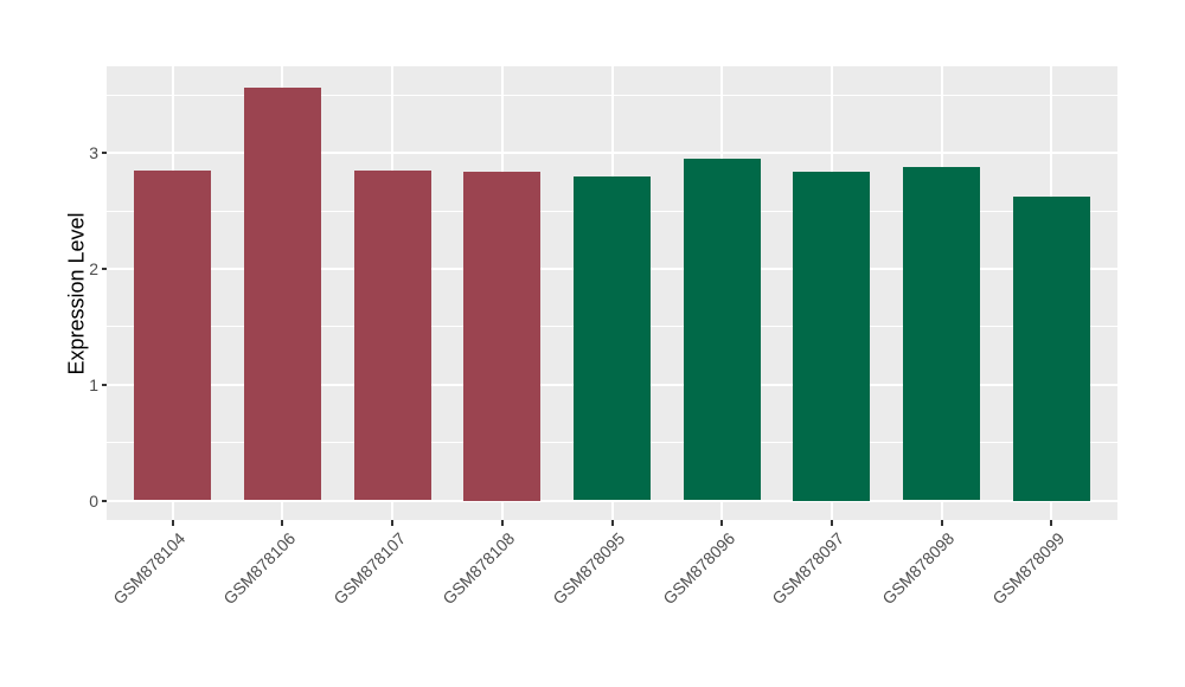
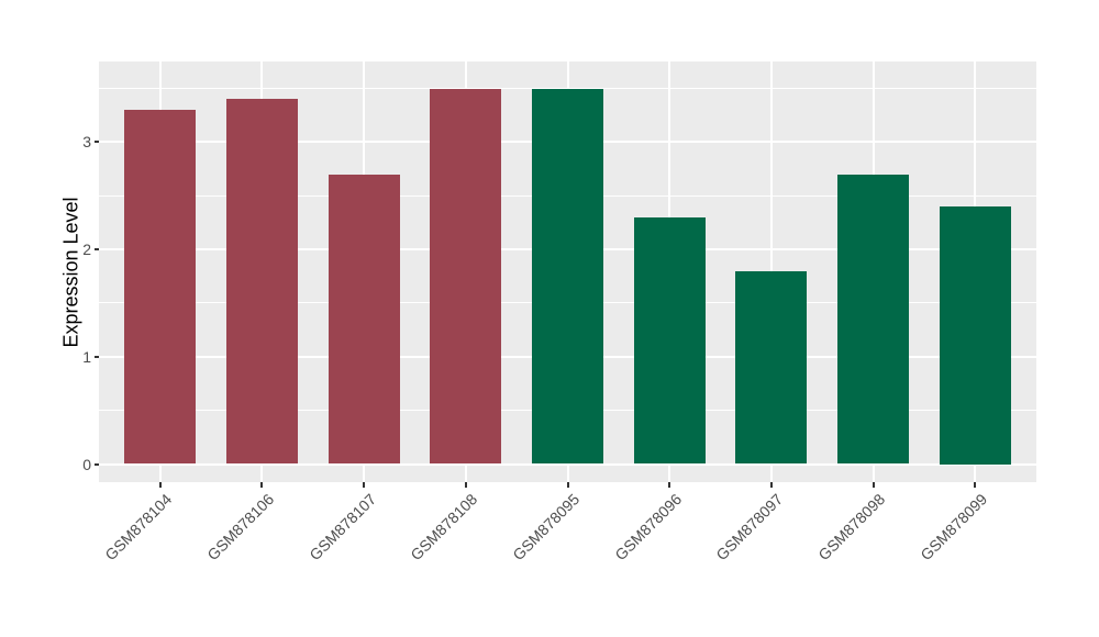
GSM878104: 2.9 -> 3.3
GSM878106: 3.6 -> 3.4
GSM878107: 2.9 -> 2.7
GSM878108: 2.8 -> 3.5
GSM878095: 2.8 -> 3.5
GSM878096: 3.0 -> 2.3
GSM878097: 2.8 -> 1.8
GSM878098: 2.9 -> 2.7
GSM878099: 2.6 -> 2.4
